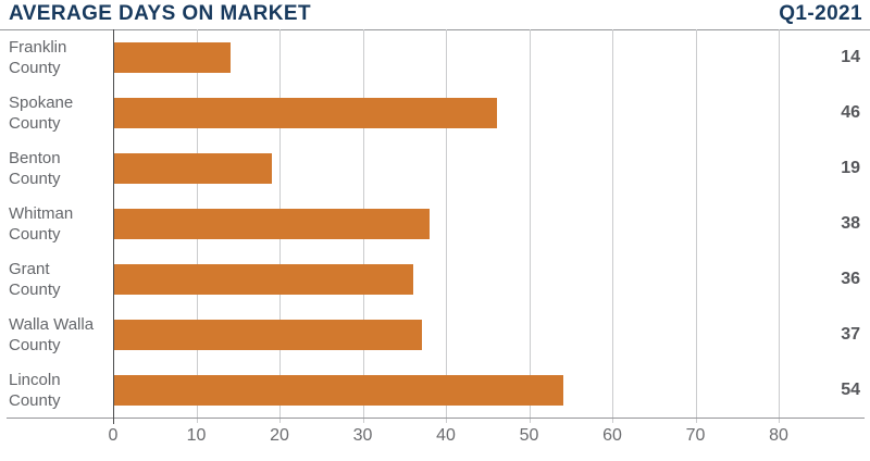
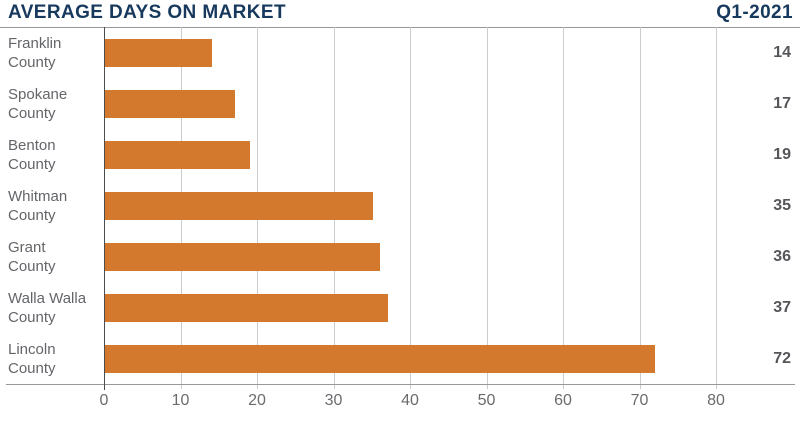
Spokane County: 46 -> 17
Whitman County: 38 -> 35
Lincoln County: 54 -> 72
